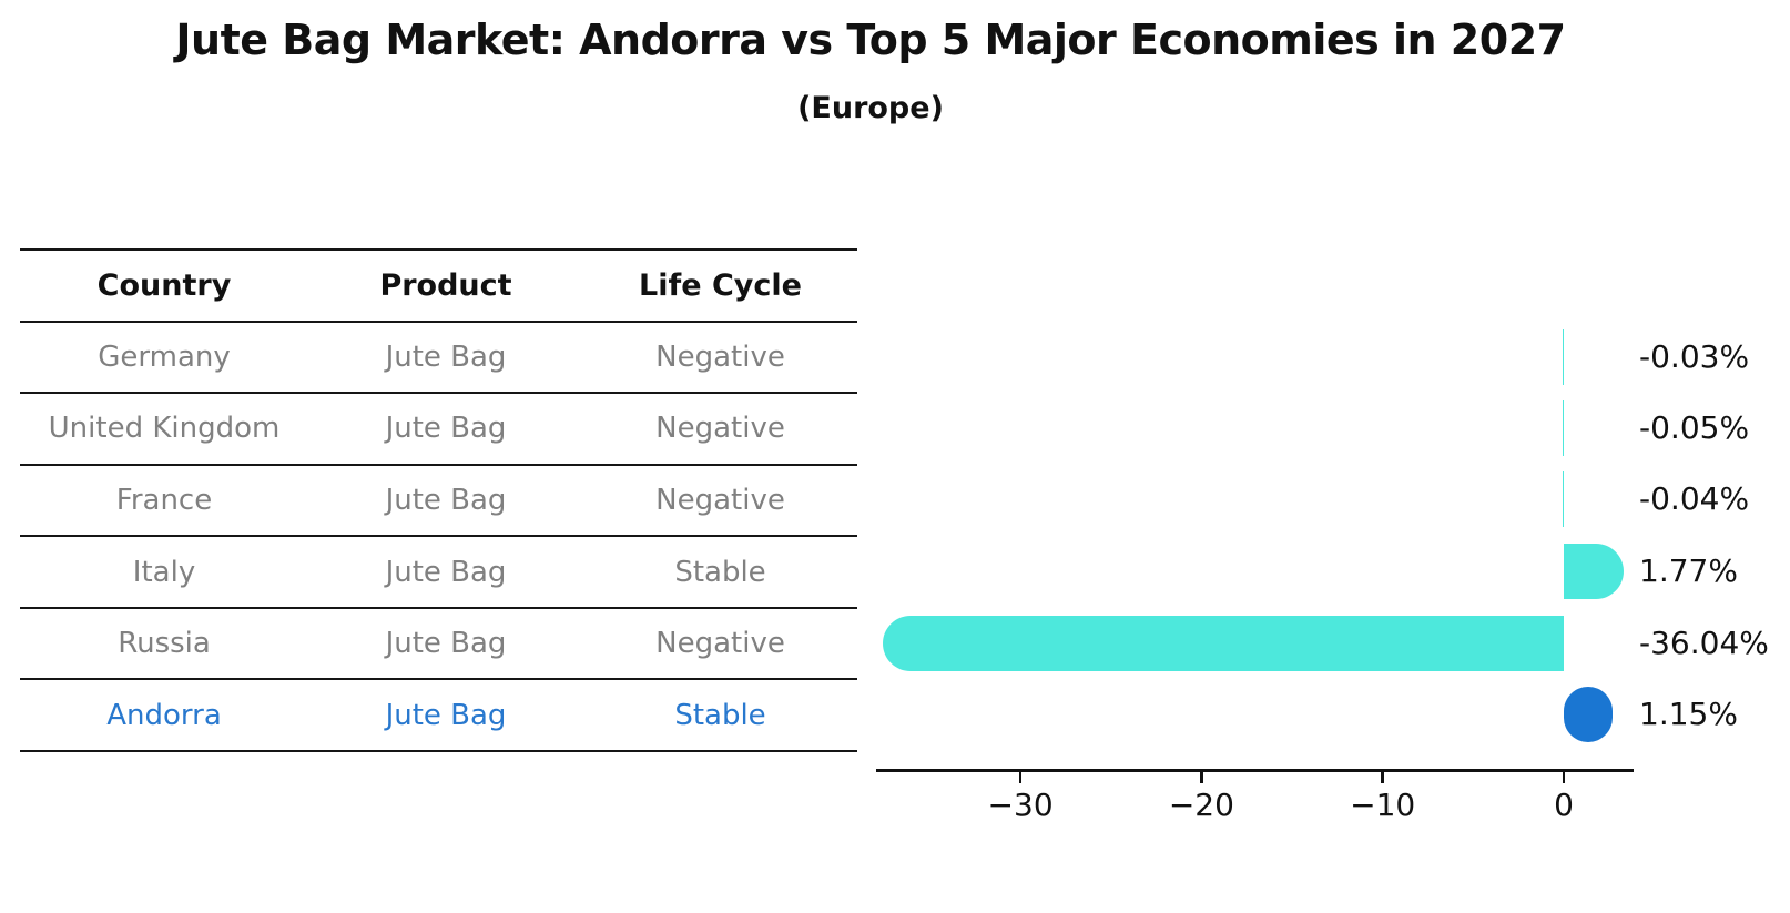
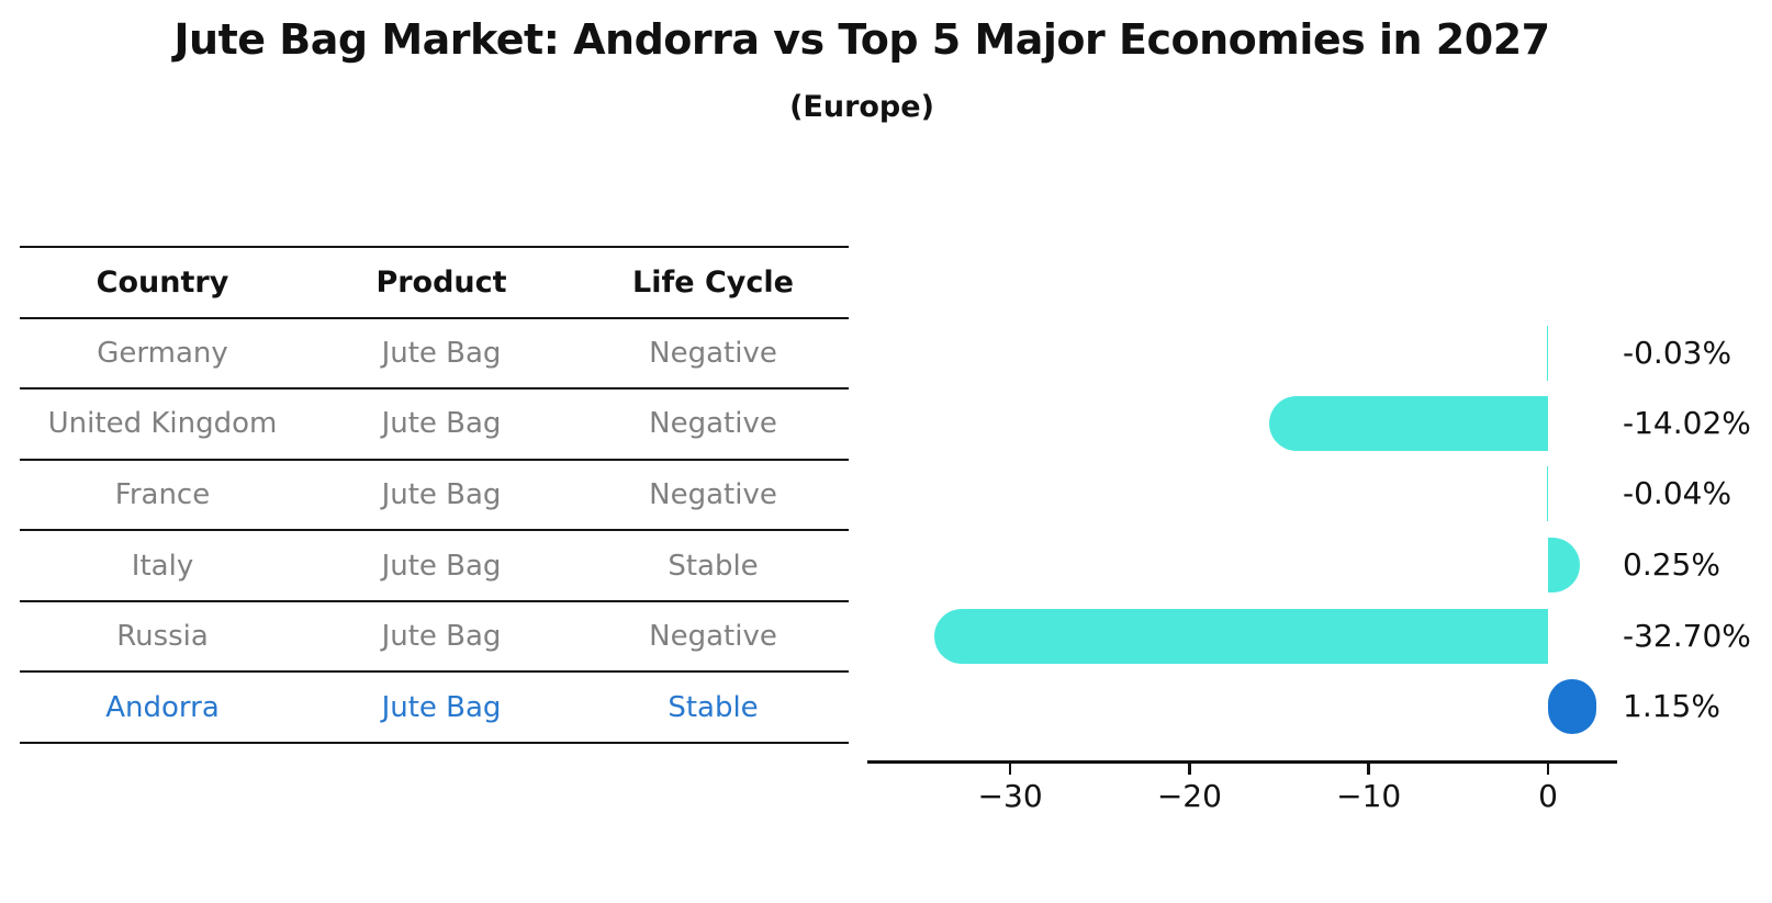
United Kingdom: -0.05% -> -14.02%
Italy: 1.77% -> 0.25%
Russia: -36.04% -> -32.70%
